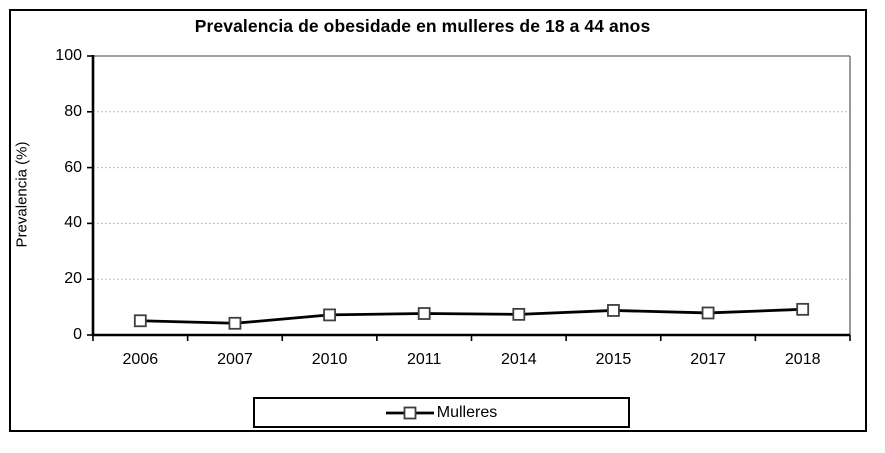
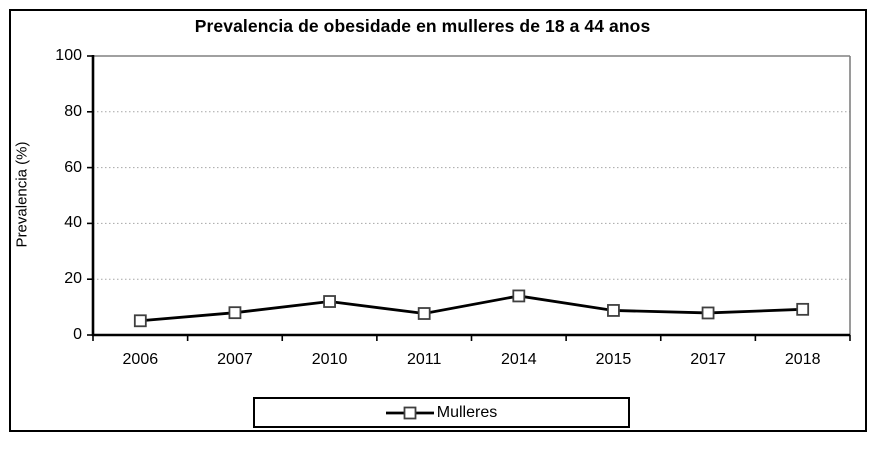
2007: 4 -> 8
2010: 7 -> 12
2014: 7 -> 14
